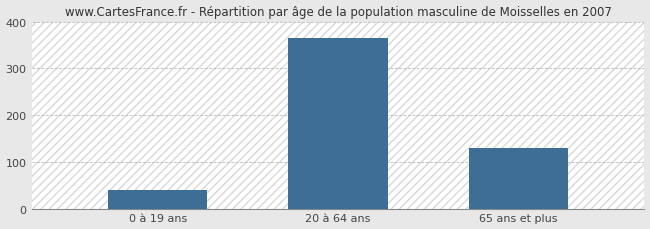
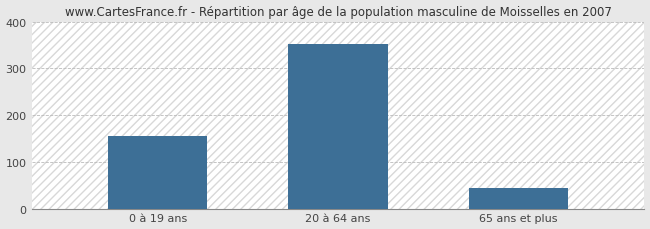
0 à 19 ans: 40 -> 155
20 à 64 ans: 365 -> 352
65 ans et plus: 130 -> 43
